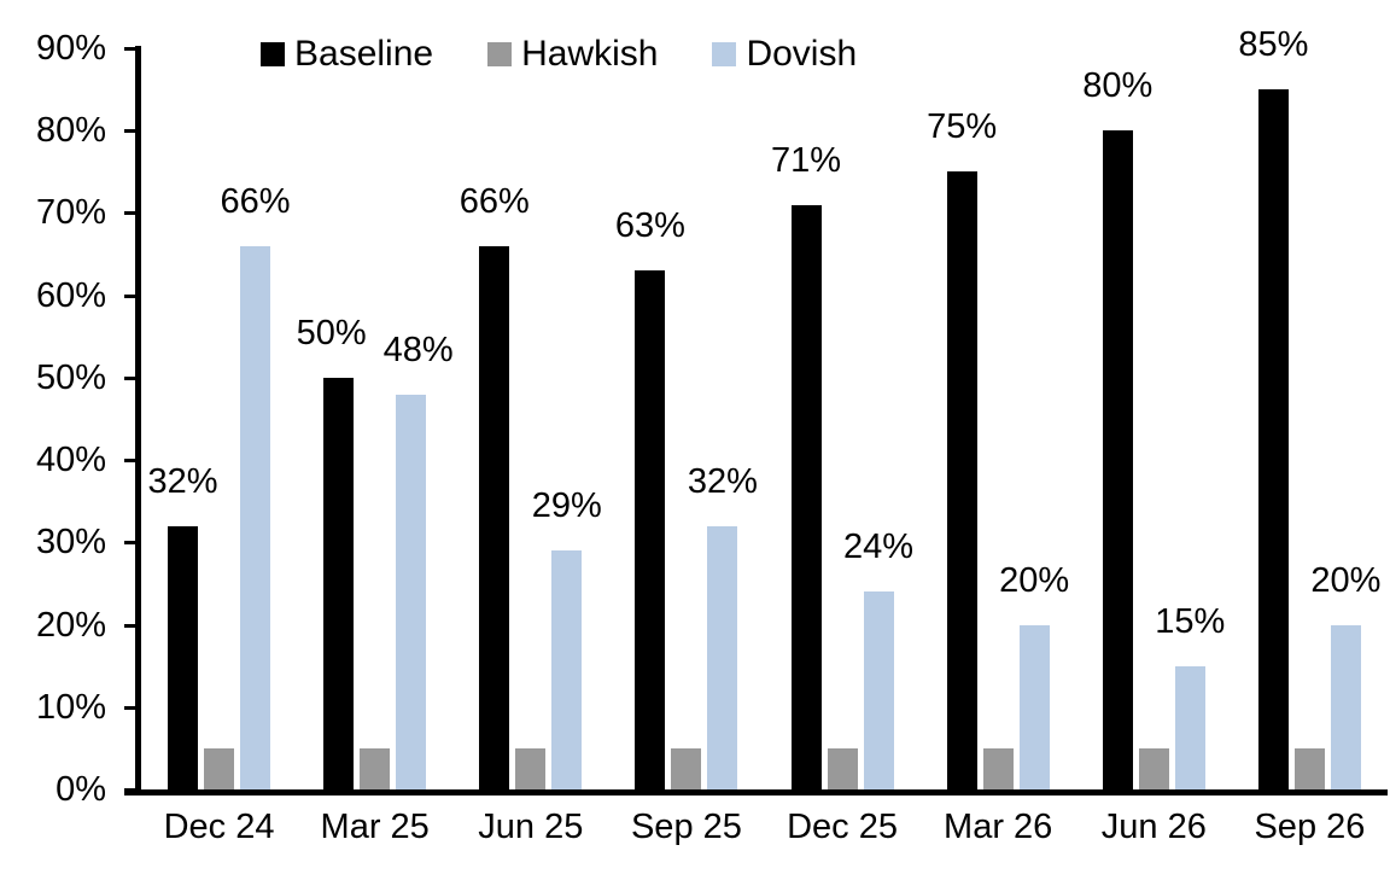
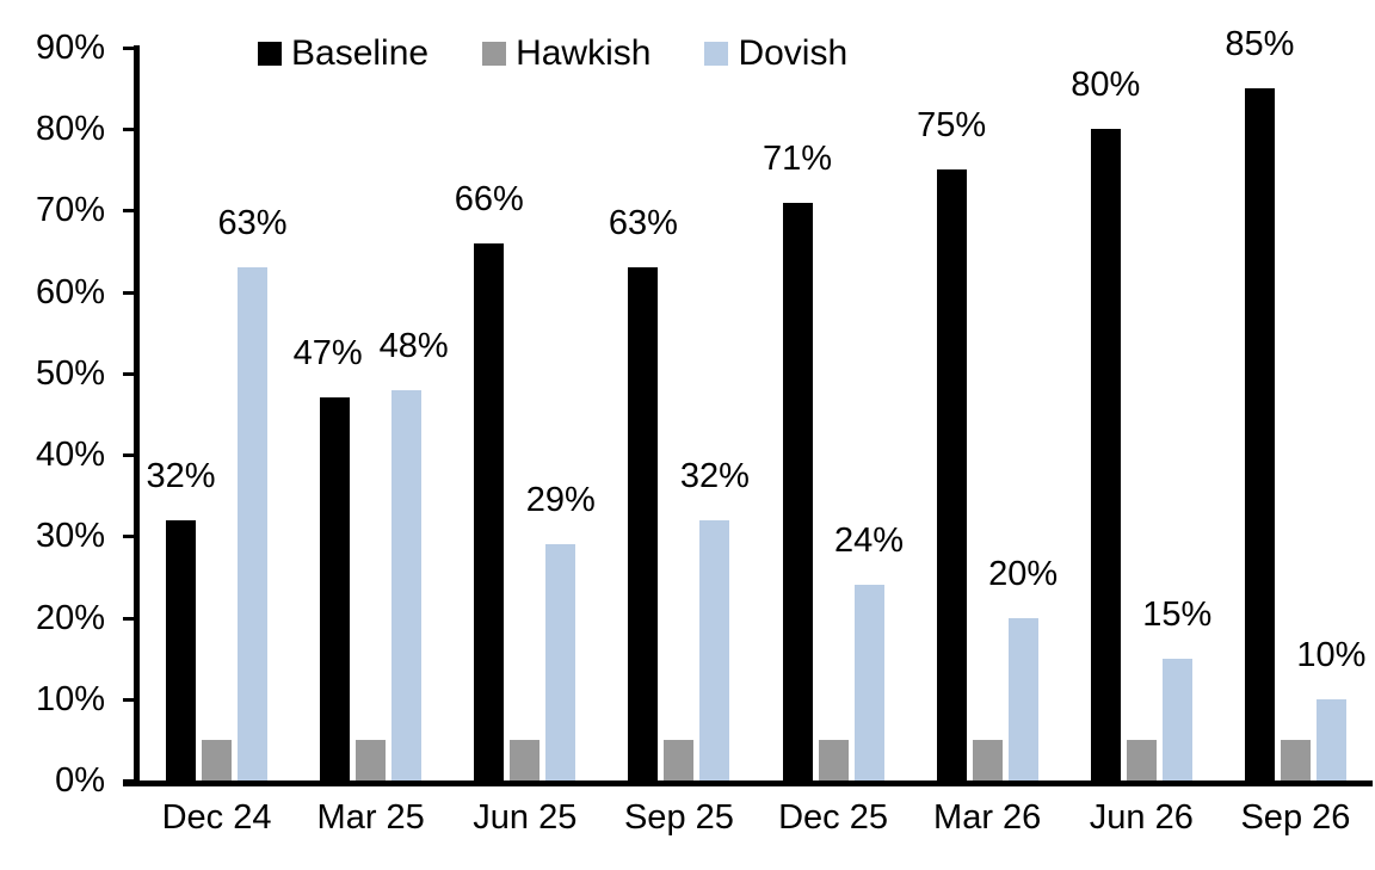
Dovish/Dec 24: 66% -> 63%
Baseline/Mar 25: 50% -> 47%
Dovish/Sep 26: 20% -> 10%
